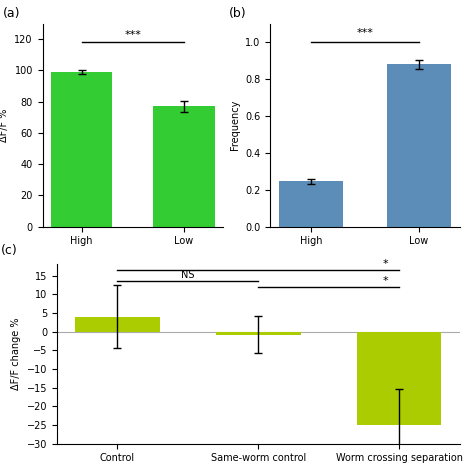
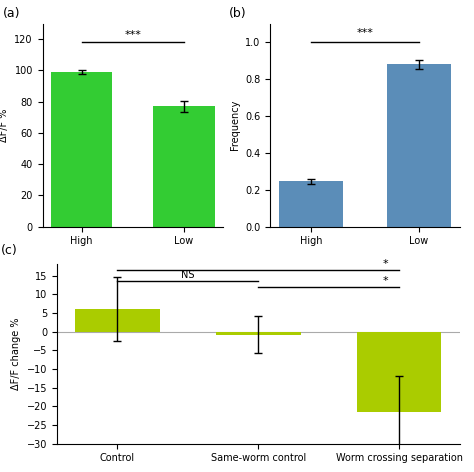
Control: 4.0 -> 6.0
Worm crossing separation: -25.0 -> -21.5
